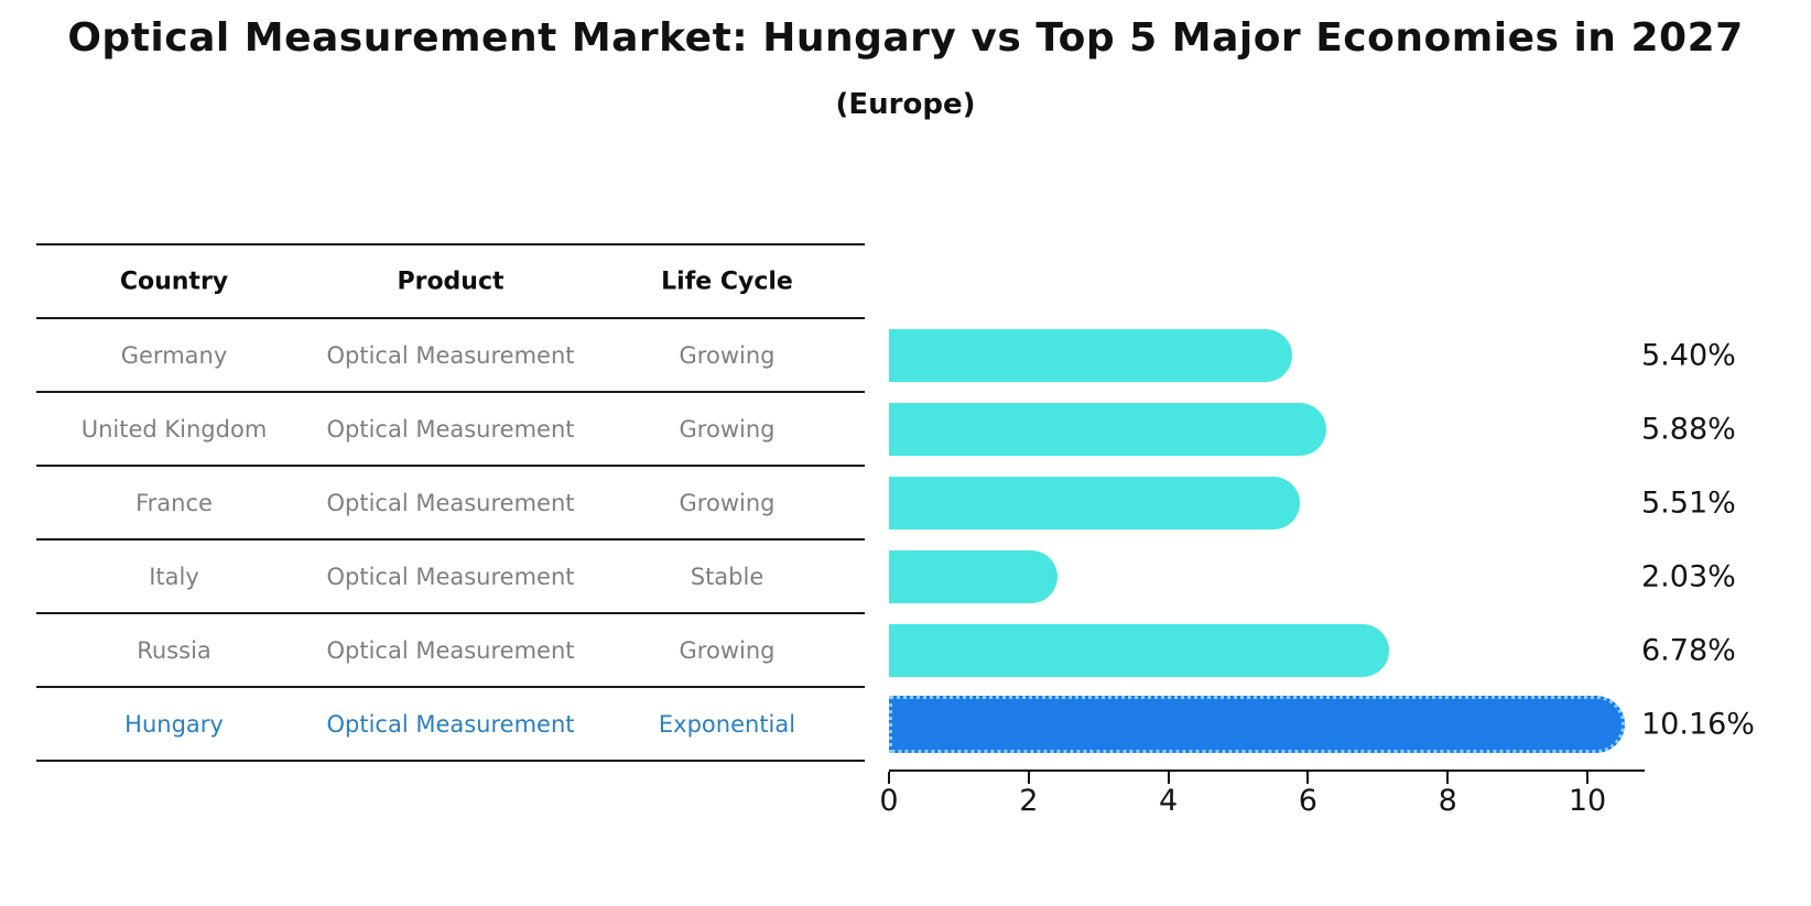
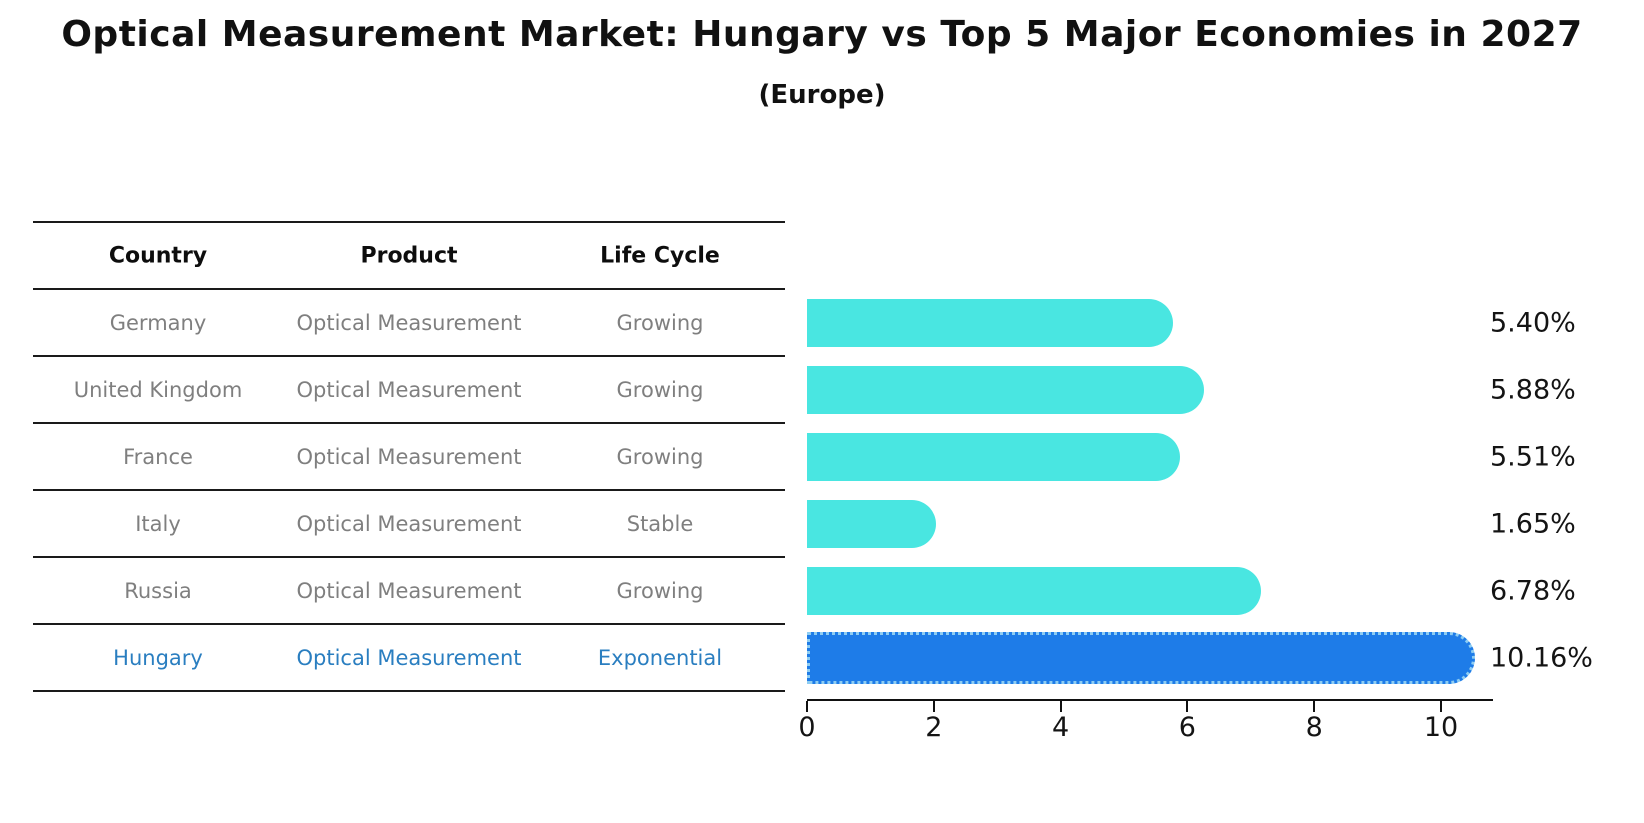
Italy: 2.03% -> 1.65%
